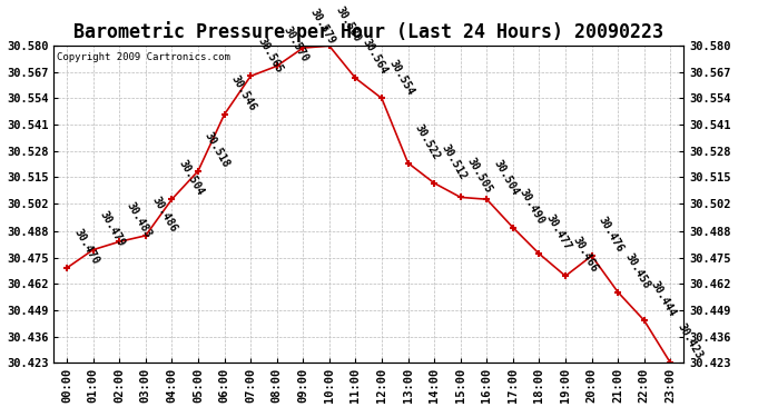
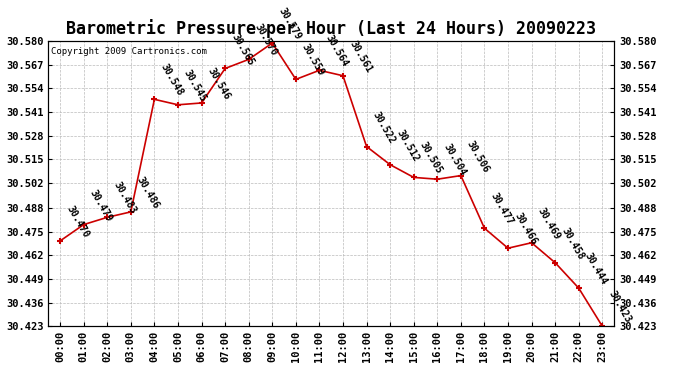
04:00: 30.504 -> 30.548
05:00: 30.518 -> 30.545
10:00: 30.580 -> 30.559
12:00: 30.554 -> 30.561
17:00: 30.490 -> 30.506
20:00: 30.476 -> 30.469
